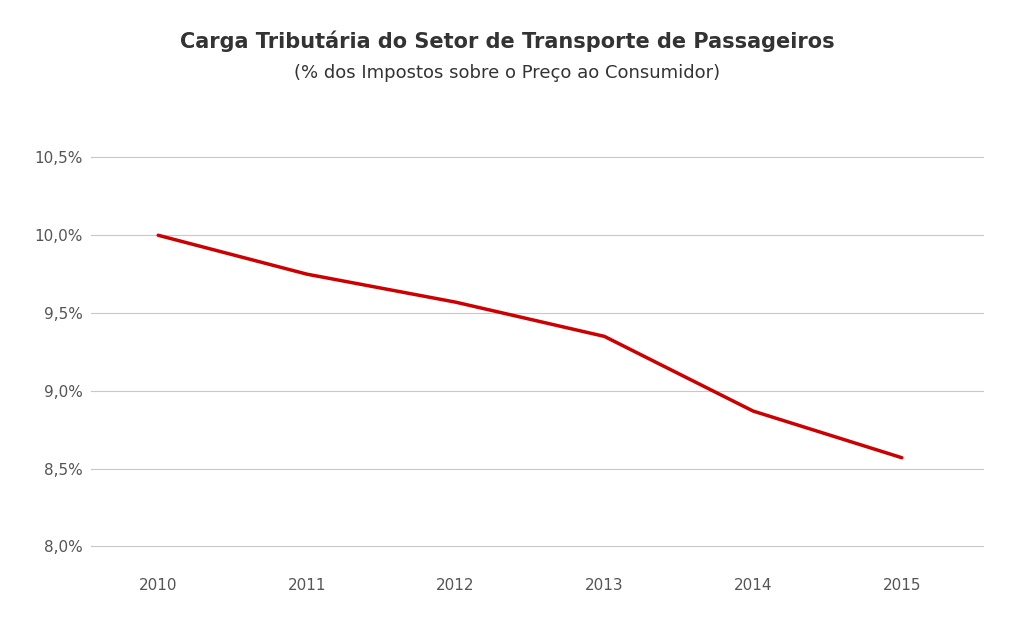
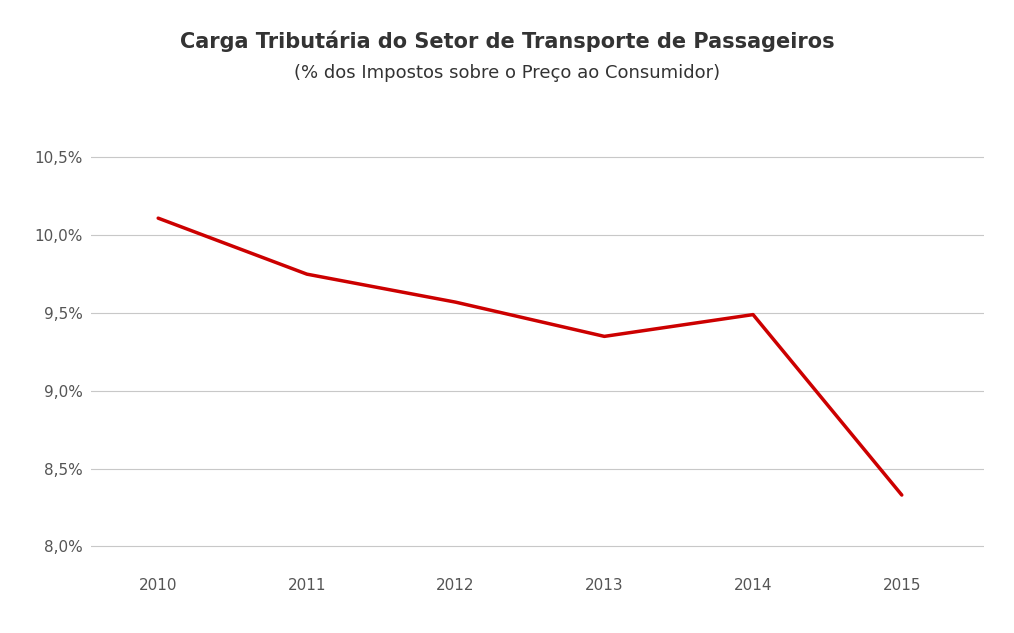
2010: 10,00% -> 10,11%
2014: 8,87% -> 9,49%
2015: 8,57% -> 8,33%
